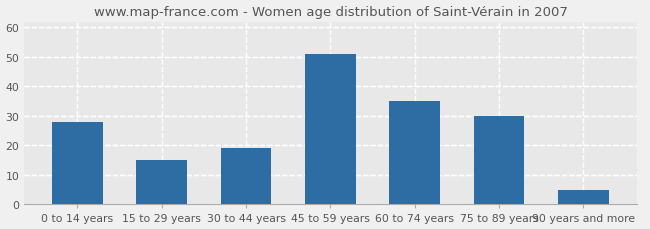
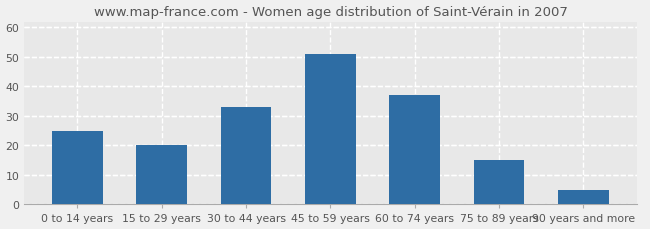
0 to 14 years: 28 -> 25
15 to 29 years: 15 -> 20
30 to 44 years: 19 -> 33
60 to 74 years: 35 -> 37
75 to 89 years: 30 -> 15
